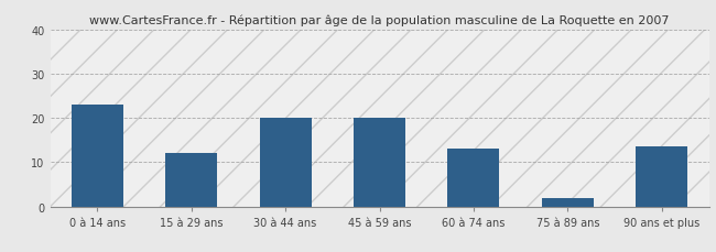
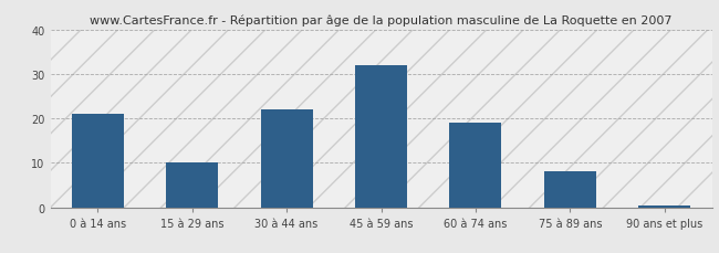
0 à 14 ans: 23.0 -> 21.0
15 à 29 ans: 12.0 -> 10.0
30 à 44 ans: 20.0 -> 22.0
45 à 59 ans: 20.0 -> 32.0
60 à 74 ans: 13.0 -> 19.0
75 à 89 ans: 2.0 -> 8.0
90 ans et plus: 13.5 -> 0.5
